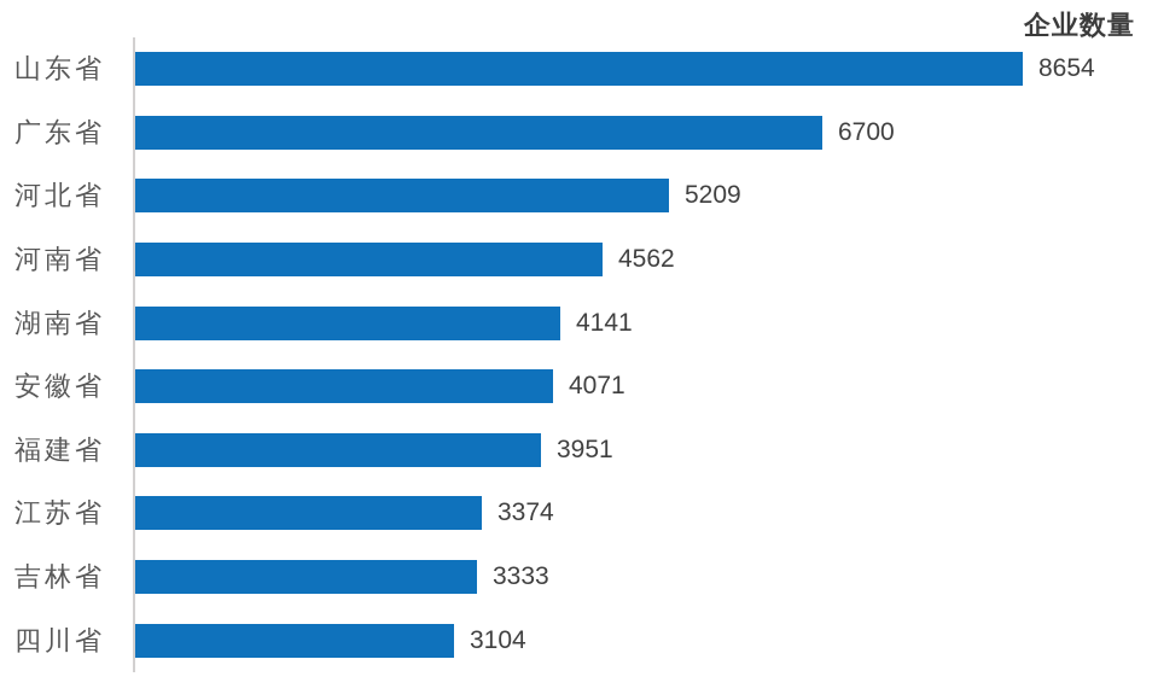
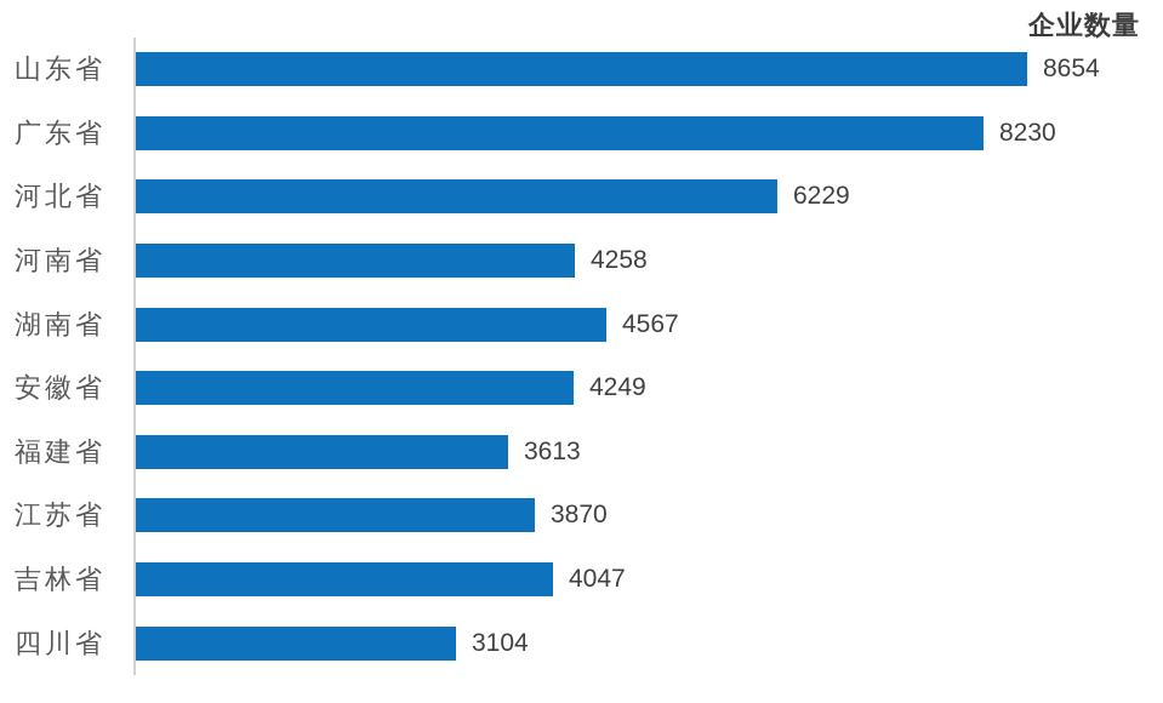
广东省: 6700 -> 8230
河北省: 5209 -> 6229
河南省: 4562 -> 4258
湖南省: 4141 -> 4567
安徽省: 4071 -> 4249
福建省: 3951 -> 3613
江苏省: 3374 -> 3870
吉林省: 3333 -> 4047
